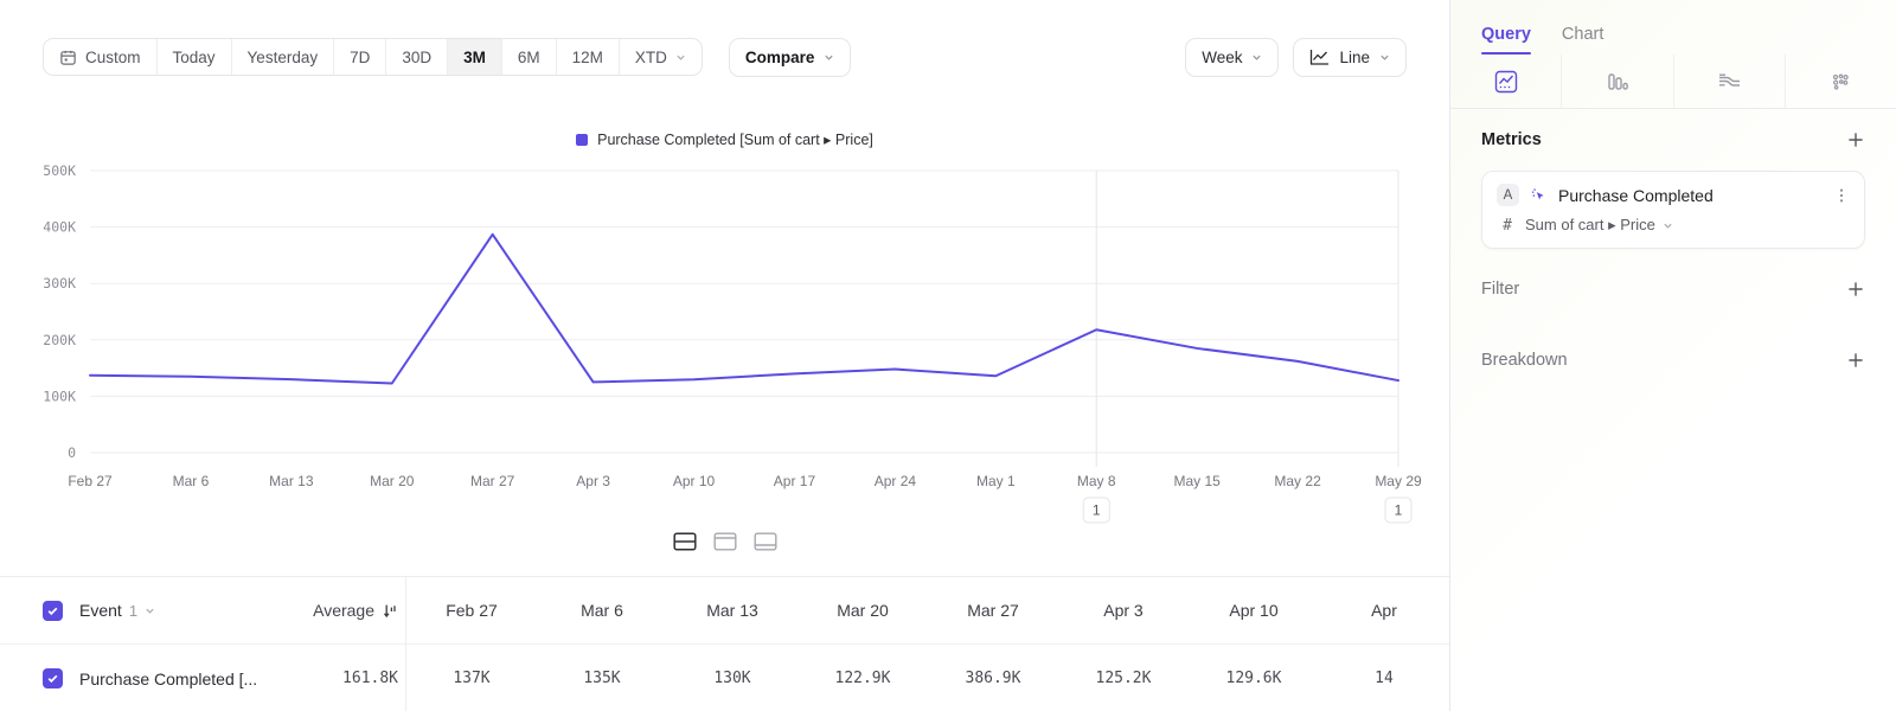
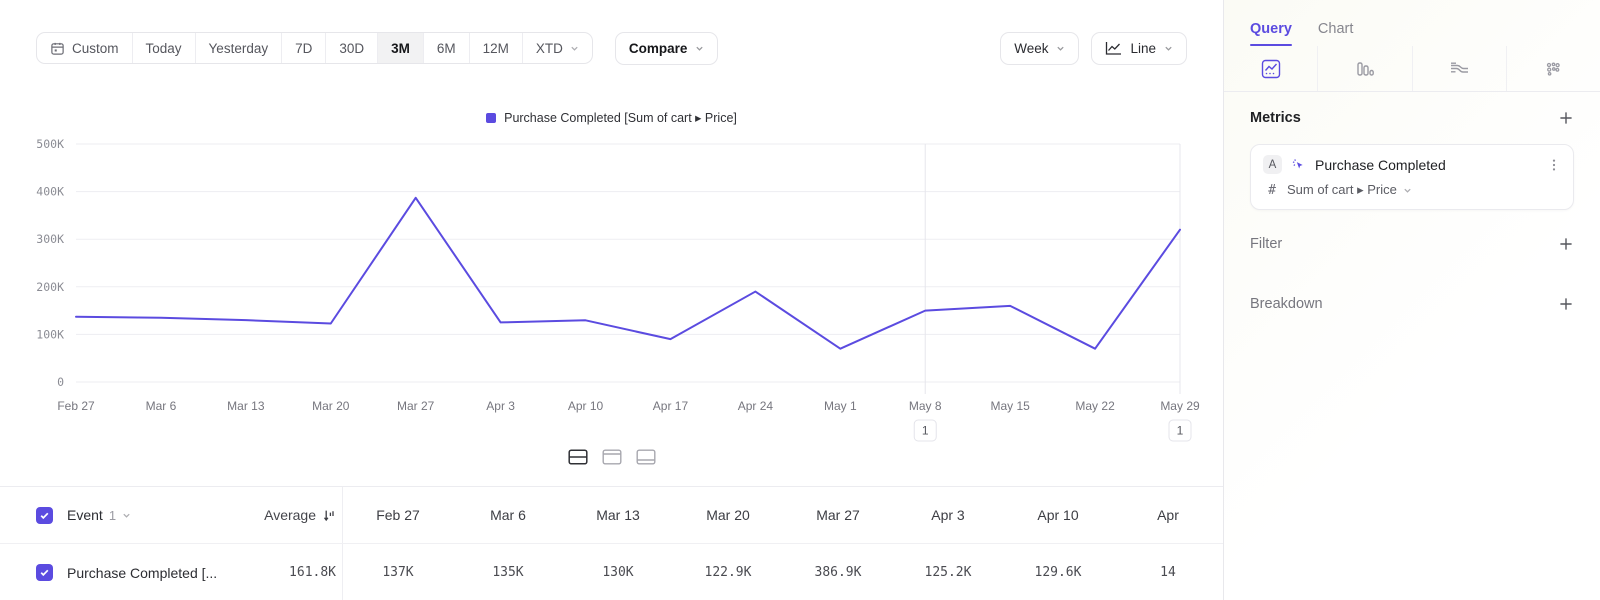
Apr 17: 140K -> 90K
Apr 24: 150K -> 190K
May 1: 140K -> 70K
May 8: 220K -> 150K
May 15: 180K -> 160K
May 22: 160K -> 70K
May 29: 130K -> 320K
